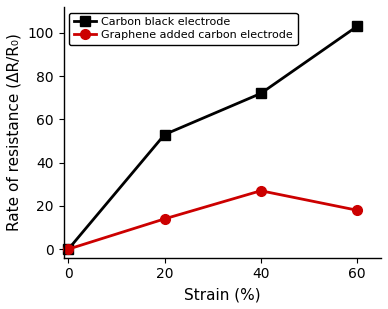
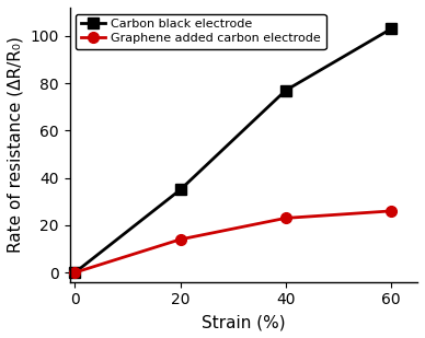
Carbon black electrode/20: 53 -> 35
Carbon black electrode/40: 72 -> 77
Graphene added carbon electrode/40: 27 -> 23
Graphene added carbon electrode/60: 18 -> 26
